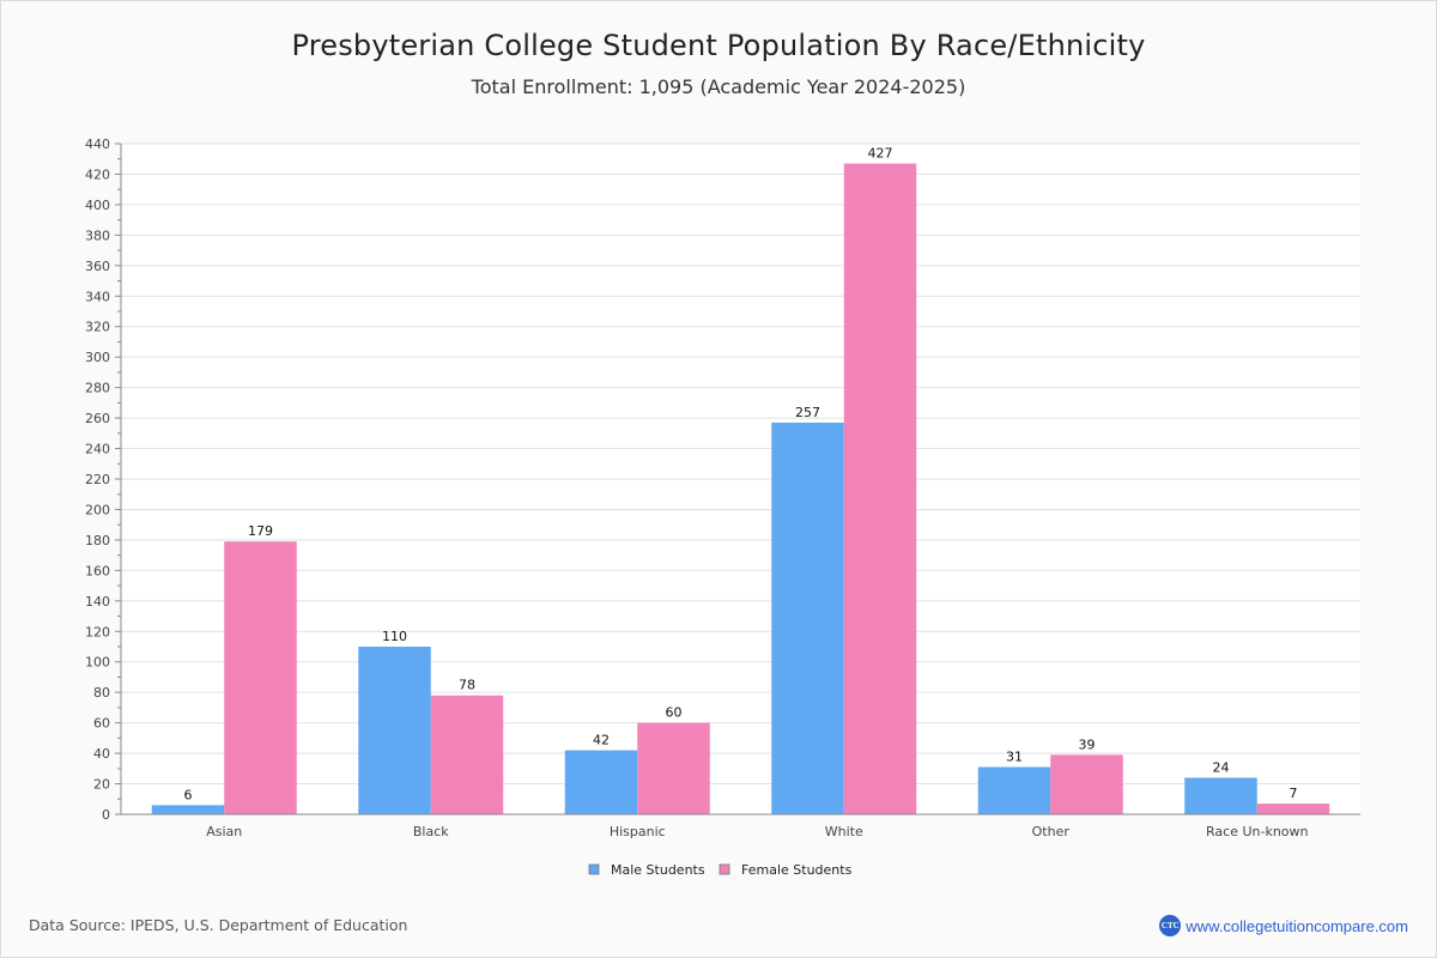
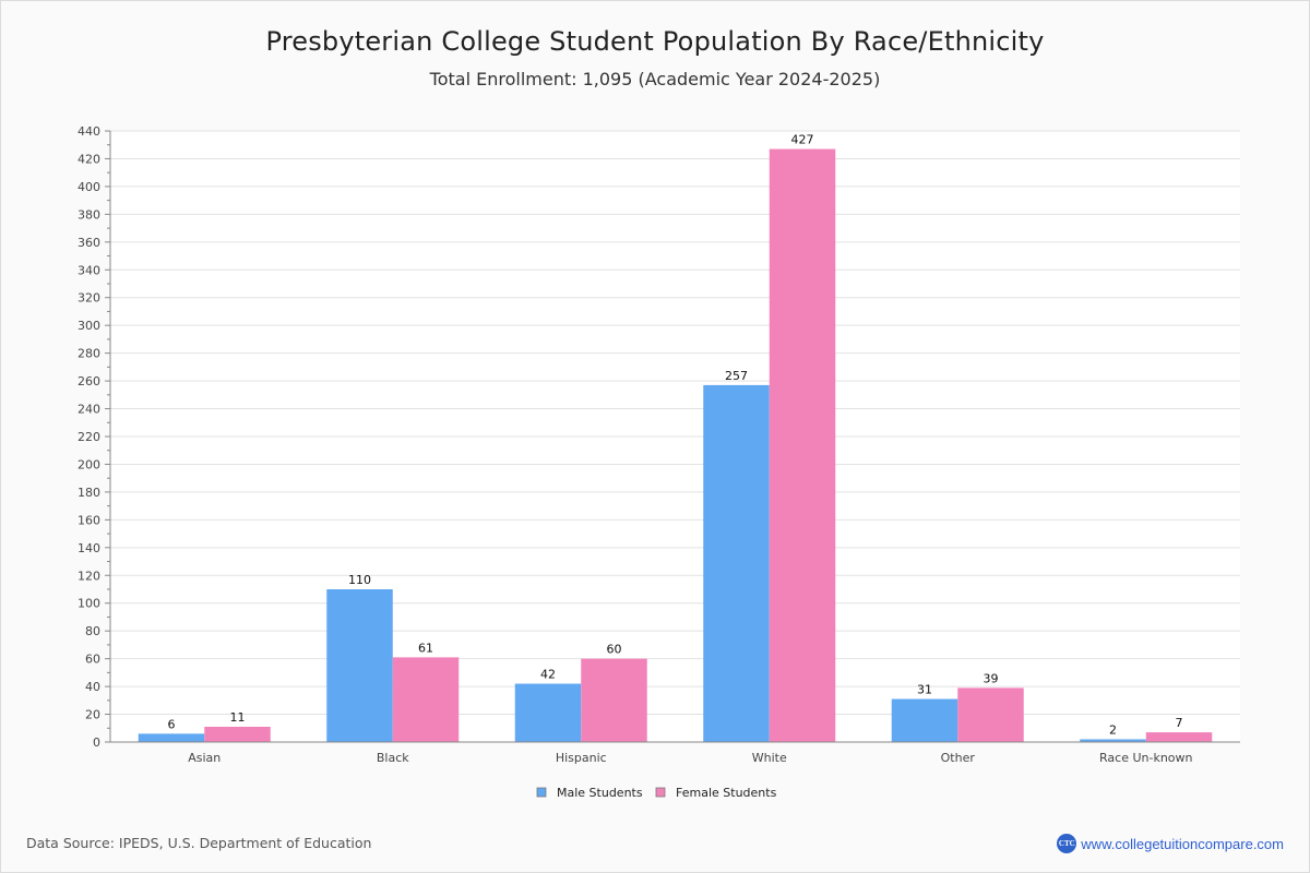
Female Students/Asian: 179 -> 11
Female Students/Black: 78 -> 61
Male Students/Race Un-known: 24 -> 2
